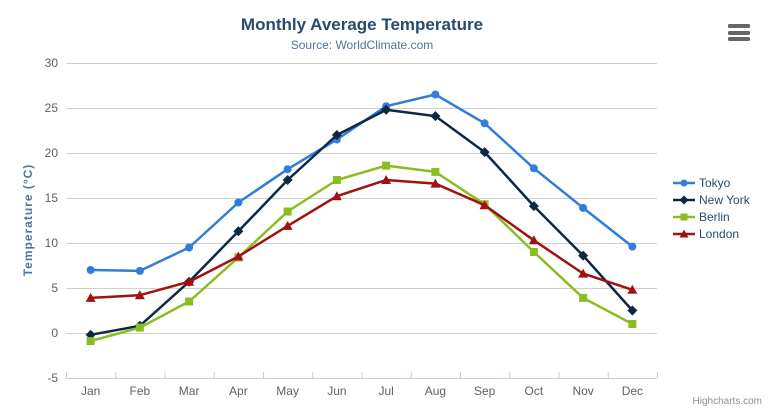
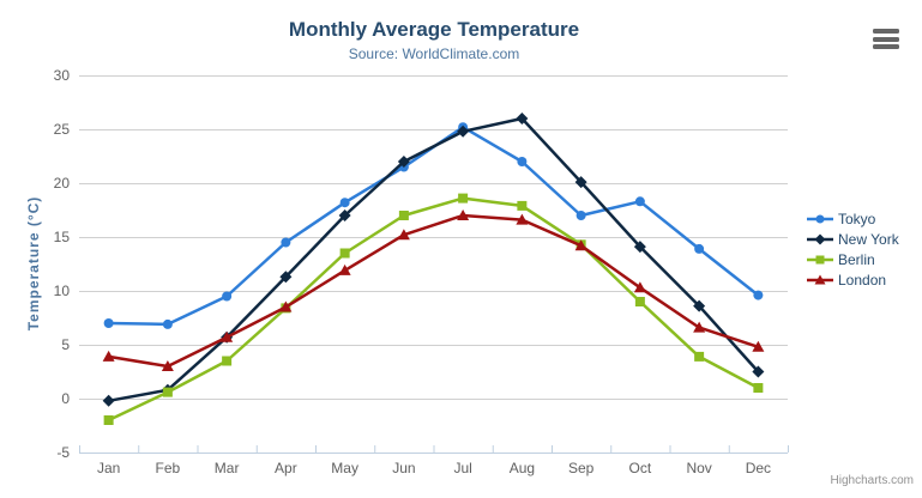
Berlin/Jan: -1 -> -2
London/Feb: 4 -> 3
Tokyo/Aug: 26 -> 22
New York/Aug: 24 -> 26
Tokyo/Sep: 23 -> 17
